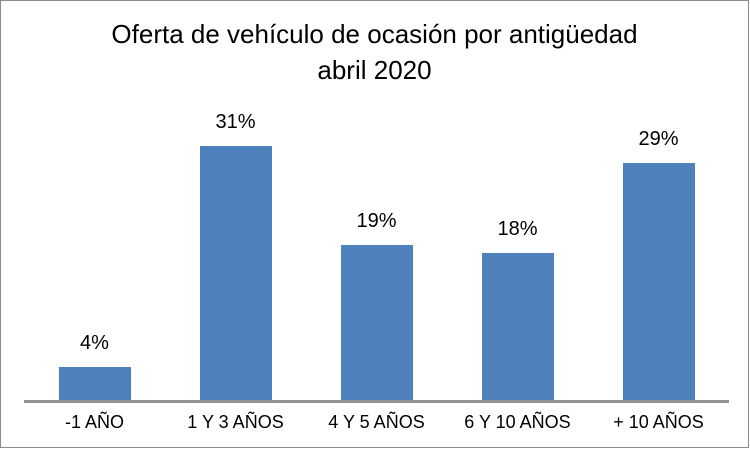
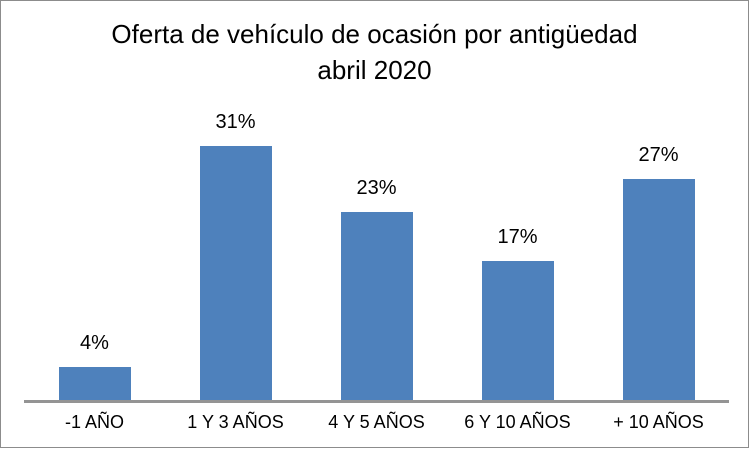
4 Y 5 AÑOS: 19% -> 23%
6 Y 10 AÑOS: 18% -> 17%
+ 10 AÑOS: 29% -> 27%
